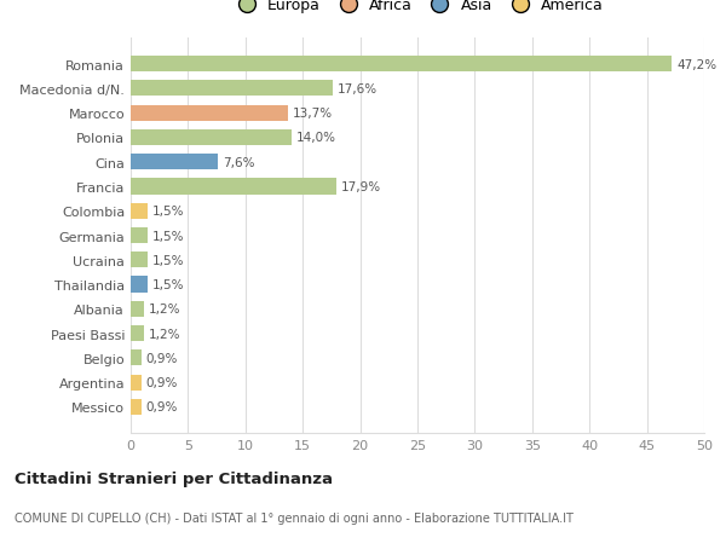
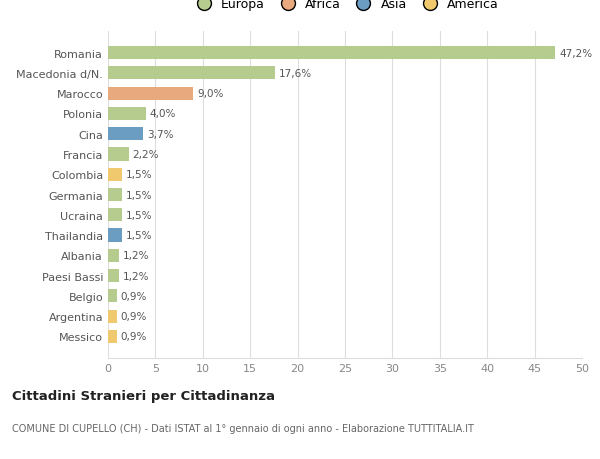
Marocco: 13,7% -> 9,0%
Polonia: 14,0% -> 4,0%
Cina: 7,6% -> 3,7%
Francia: 17,9% -> 2,2%
